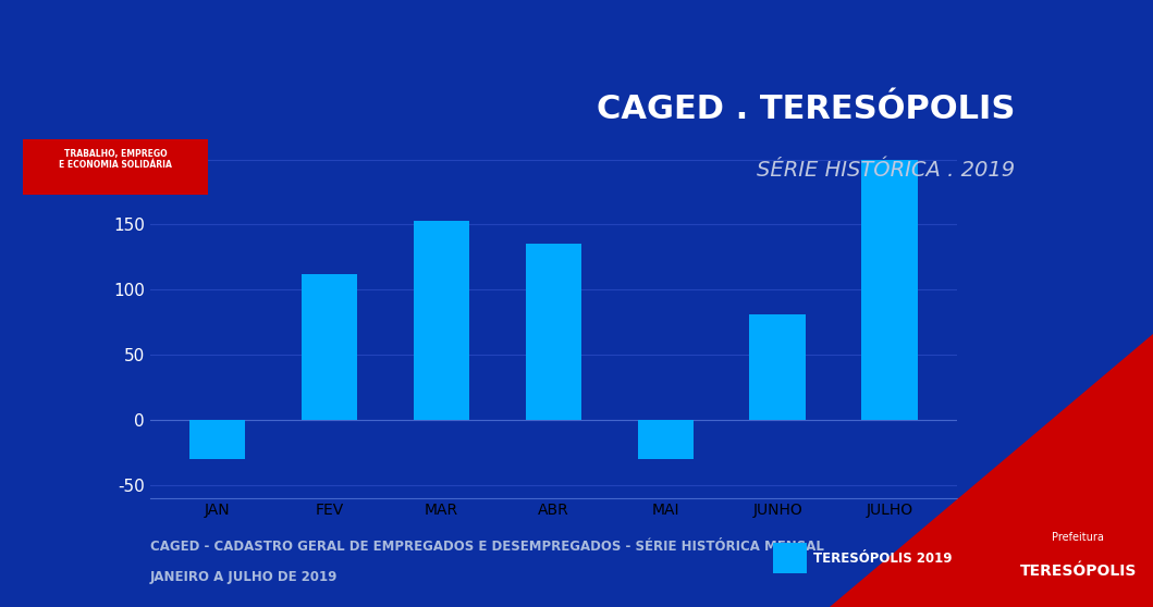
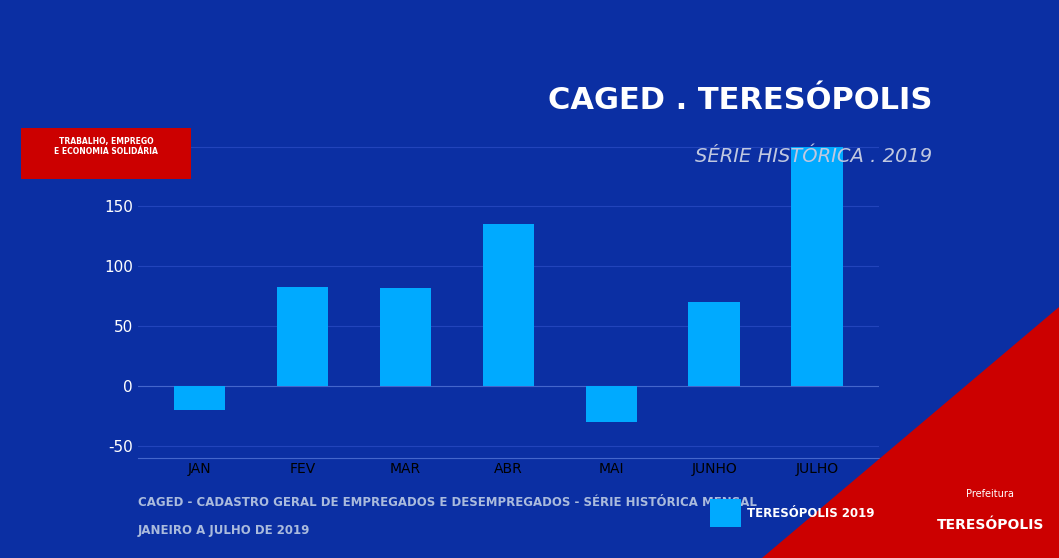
JAN: -30 -> -20
FEV: 112 -> 83
MAR: 153 -> 82
JUNHO: 81 -> 70
